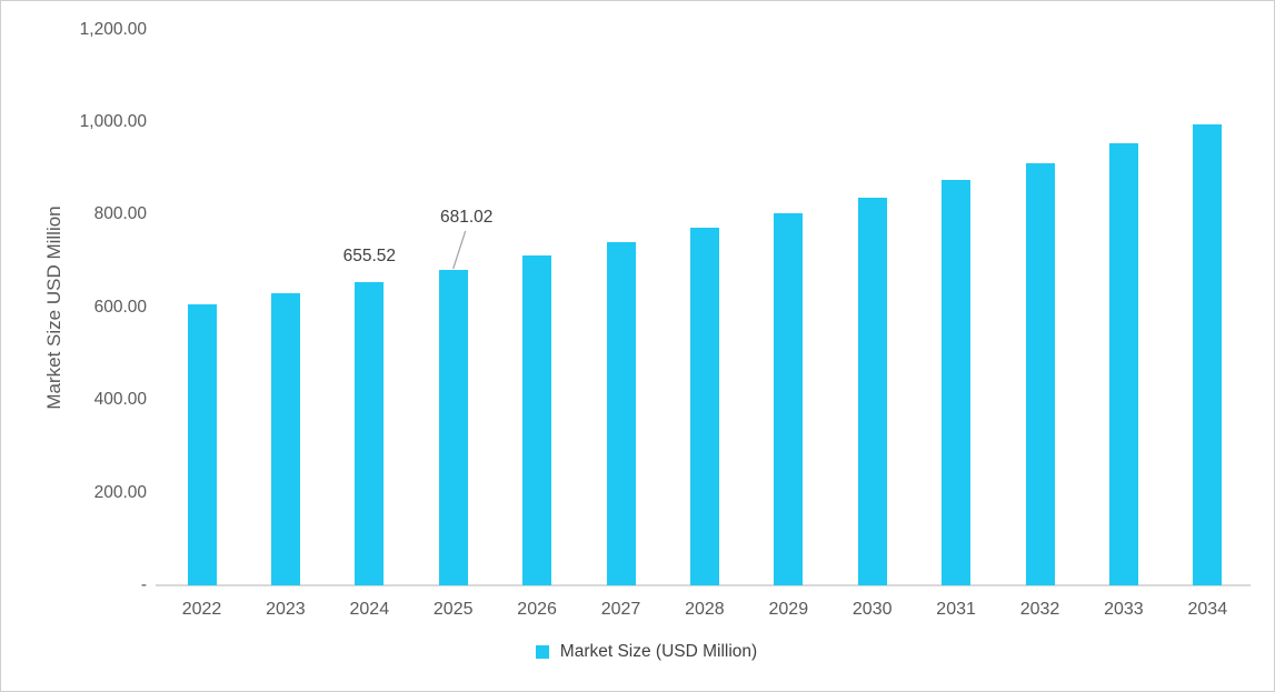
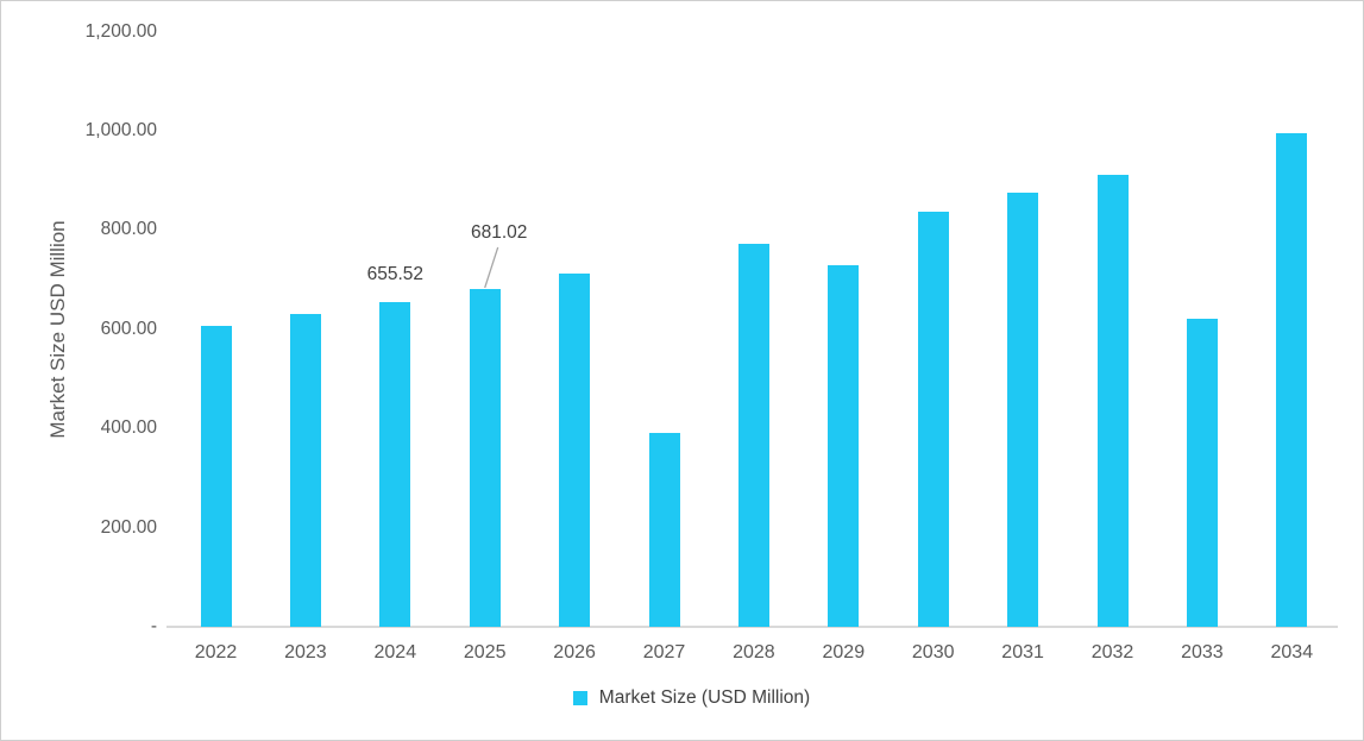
2027: 740 -> 390
2029: 800 -> 730
2033: 960 -> 620
